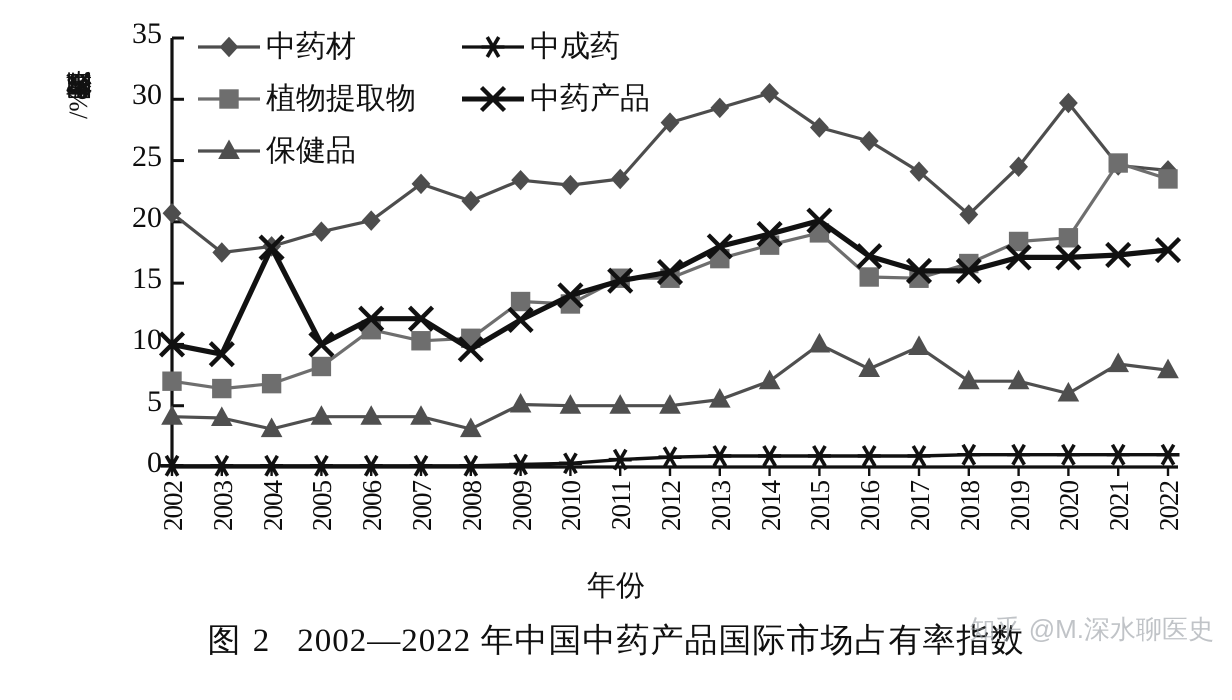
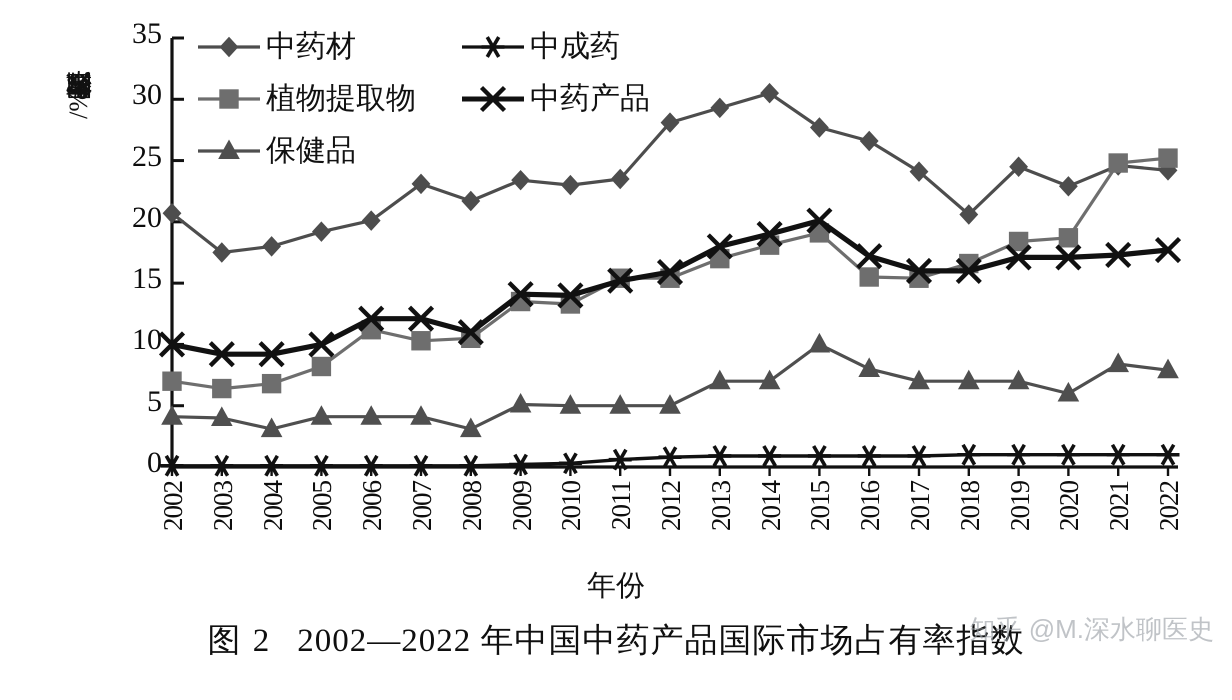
中药产品/2004: 17.9 -> 9.2
中药产品/2008: 9.6 -> 11.0
中药产品/2009: 12.0 -> 14.1
保健品/2013: 5.5 -> 7.0
保健品/2017: 9.8 -> 7.0
中药材/2020: 29.7 -> 22.9
植物提取物/2022: 23.5 -> 25.2
